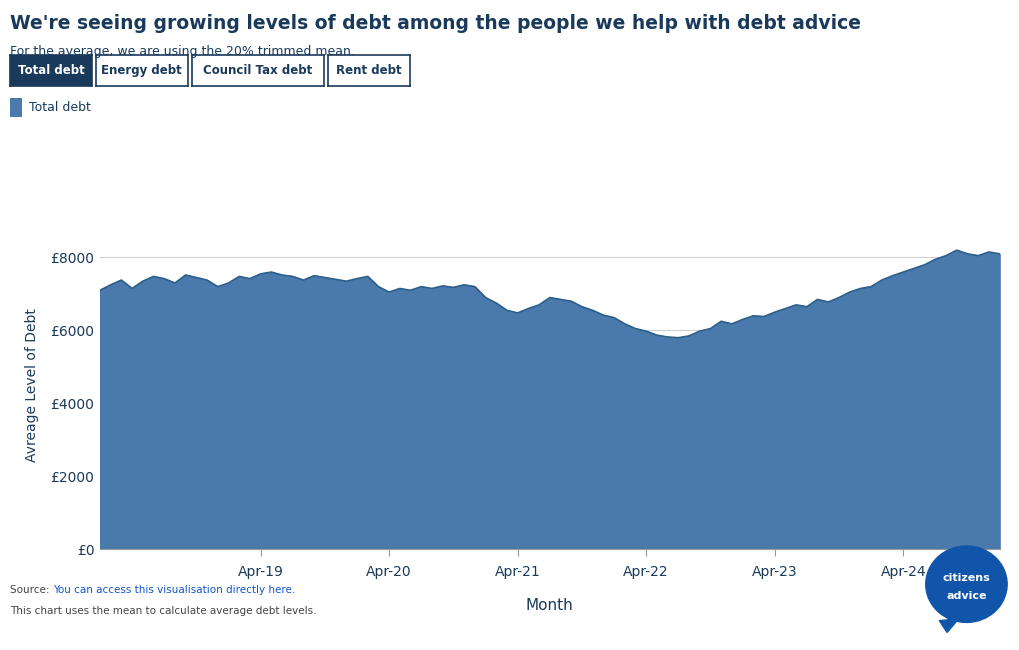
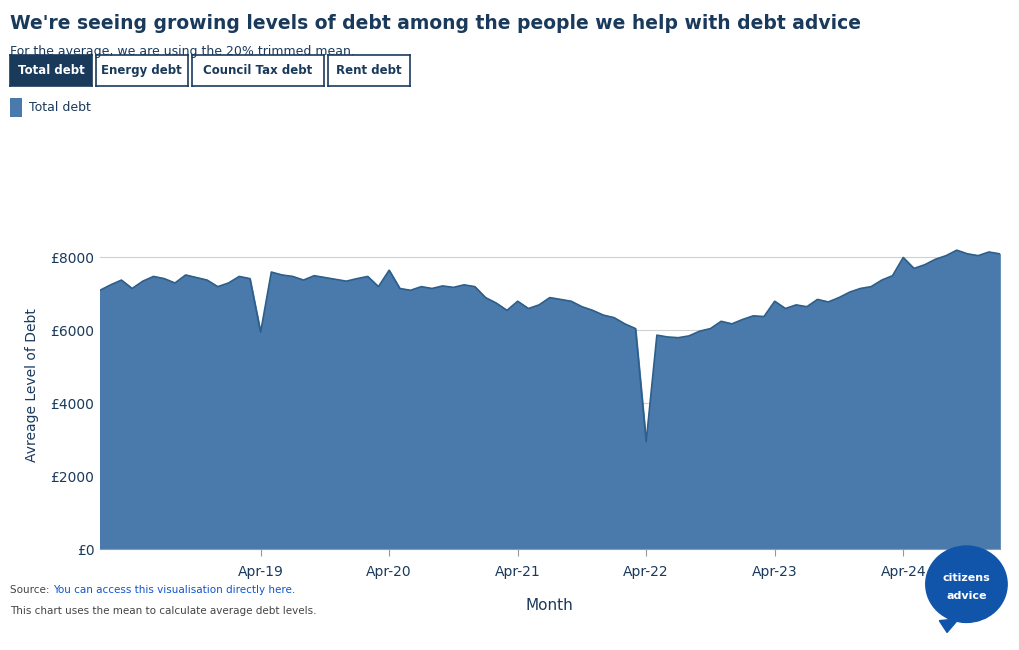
Apr-19: £7550 -> £5950
Apr-20: £7050 -> £7650
Apr-21: £6480 -> £6800
Apr-22: £5980 -> £2950
Apr-23: £6500 -> £6800
Apr-24: £7600 -> £8000
